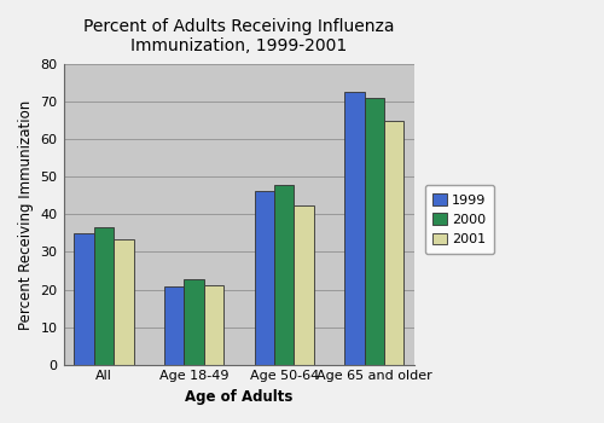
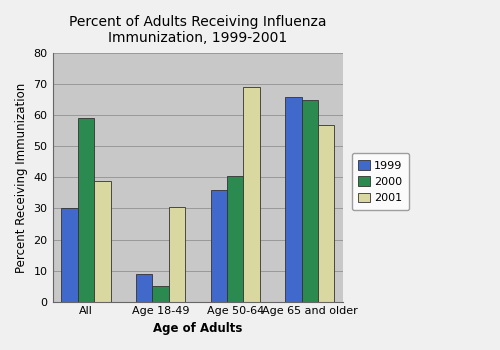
1999/All: 35.1 -> 30.0
2000/All: 36.7 -> 59.0
2001/All: 33.3 -> 39.0
1999/Age 18-49: 20.9 -> 9.0
2000/Age 18-49: 22.7 -> 5.0
2001/Age 18-49: 21.1 -> 30.5
1999/Age 50-64: 46.2 -> 36.0
2000/Age 50-64: 47.8 -> 40.5
2001/Age 50-64: 42.3 -> 69.0
1999/Age 65 and older: 72.8 -> 66.0
2000/Age 65 and older: 71.2 -> 65.0
2001/Age 65 and older: 64.8 -> 57.0
